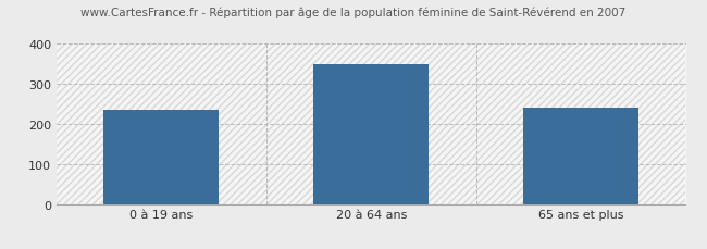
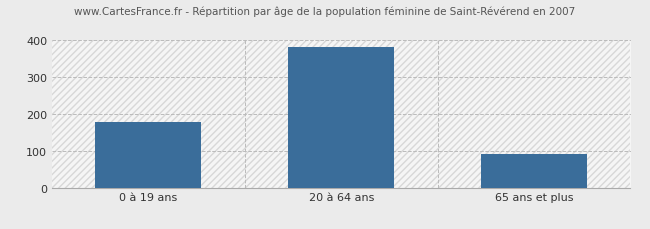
0 à 19 ans: 235 -> 178
20 à 64 ans: 350 -> 381
65 ans et plus: 240 -> 90
